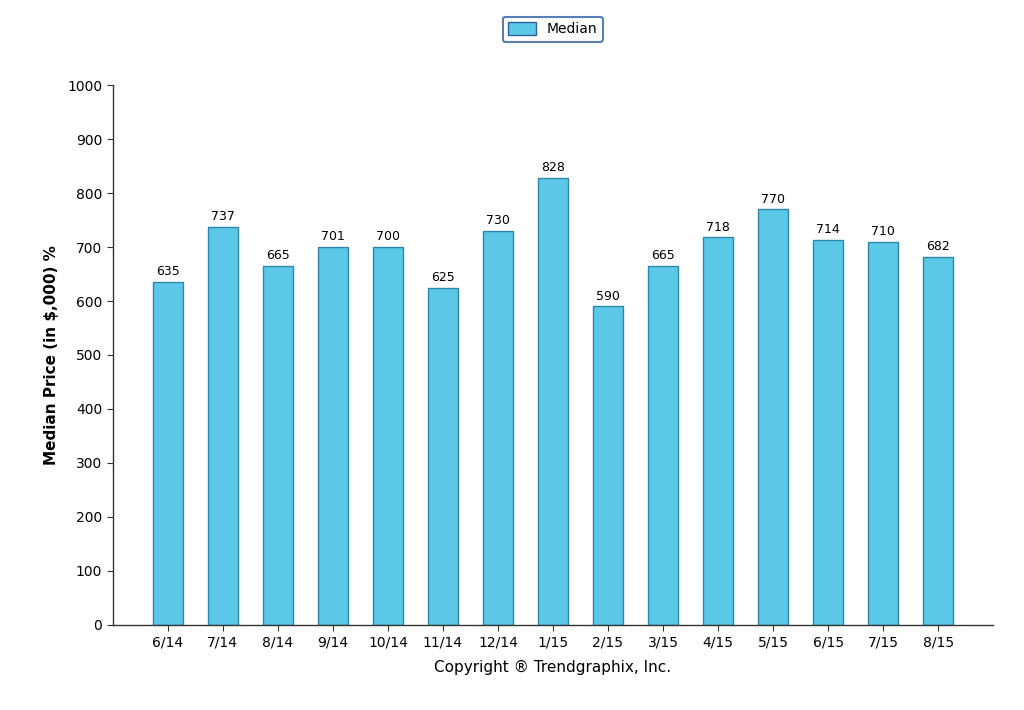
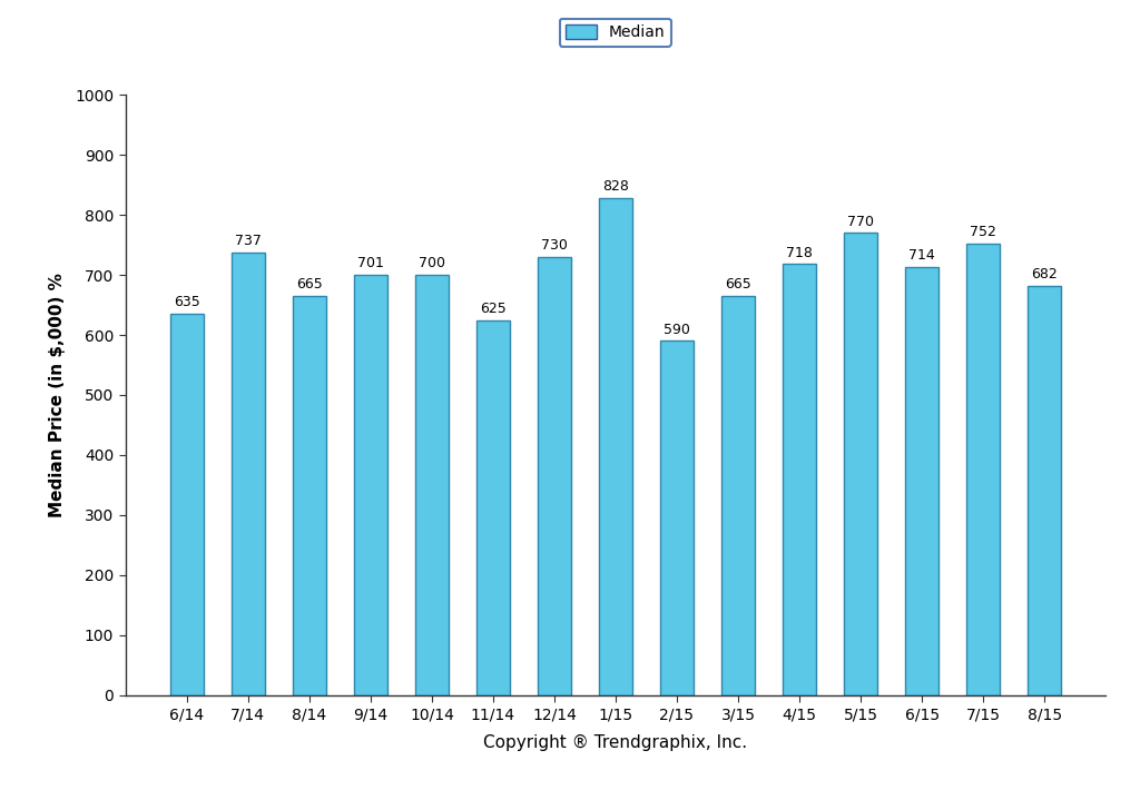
7/15: 710 -> 752
